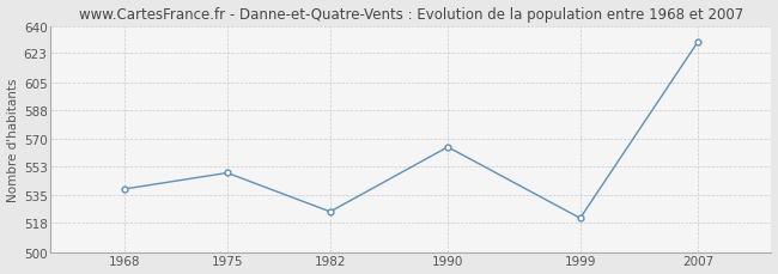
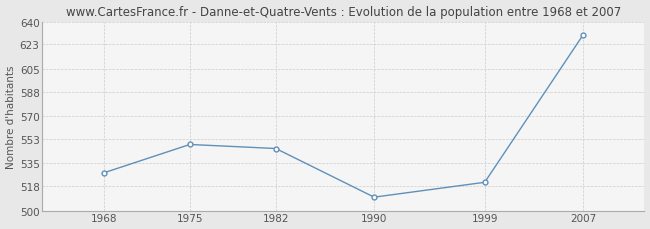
1968: 539 -> 528
1982: 525 -> 546
1990: 565 -> 510
